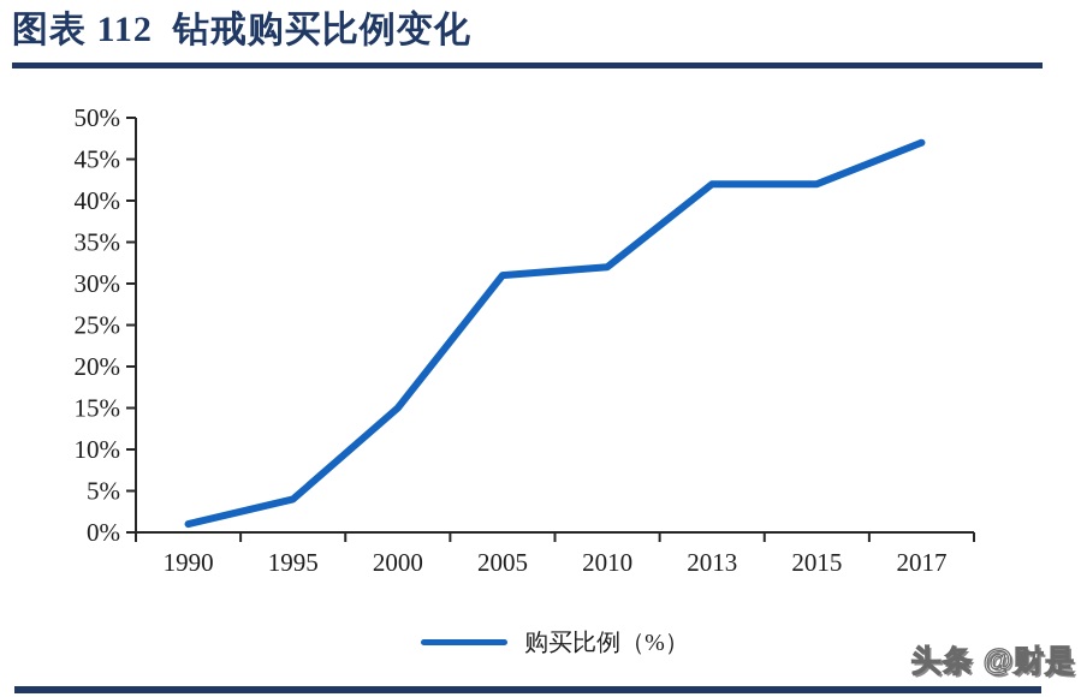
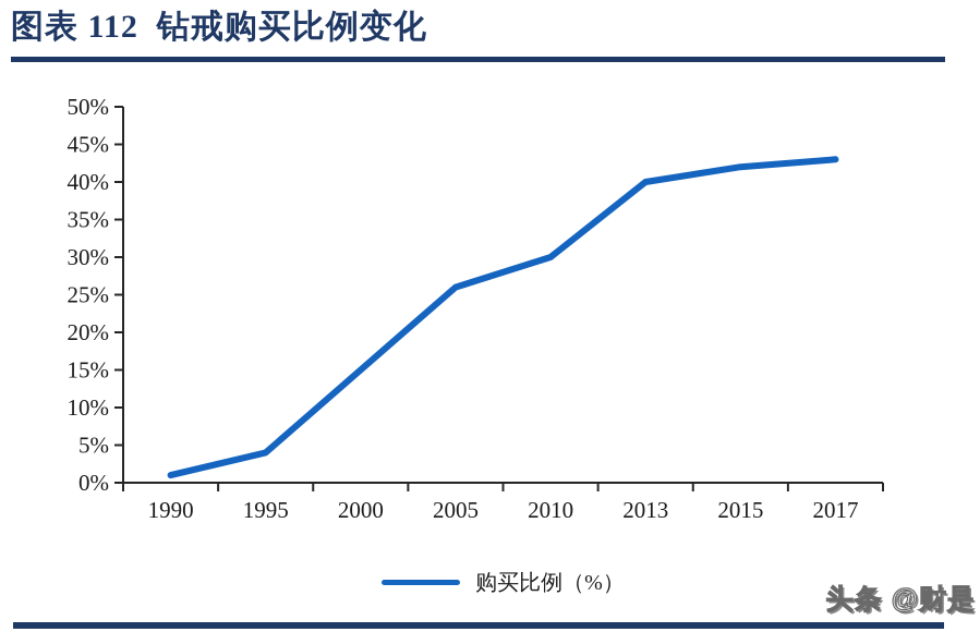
2005: 31% -> 26%
2010: 32% -> 30%
2013: 42% -> 40%
2017: 47% -> 43%
